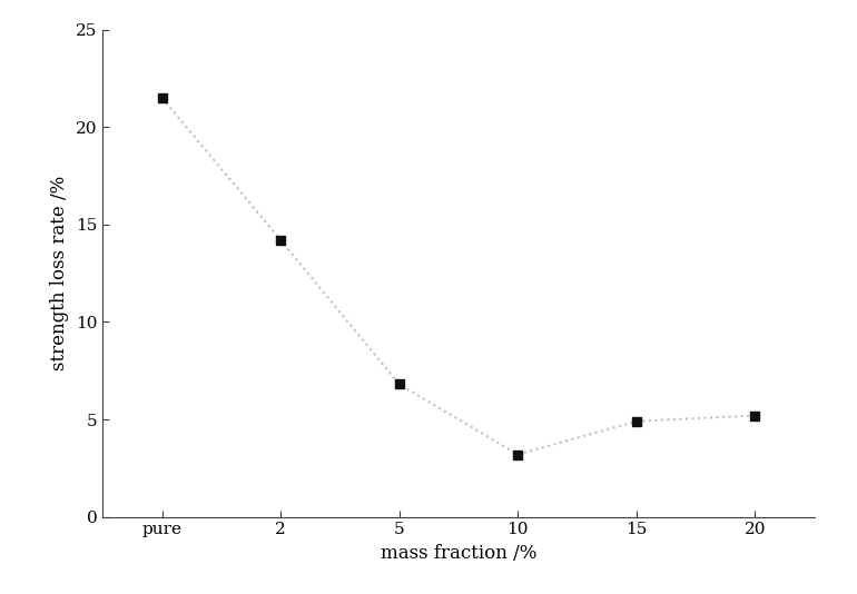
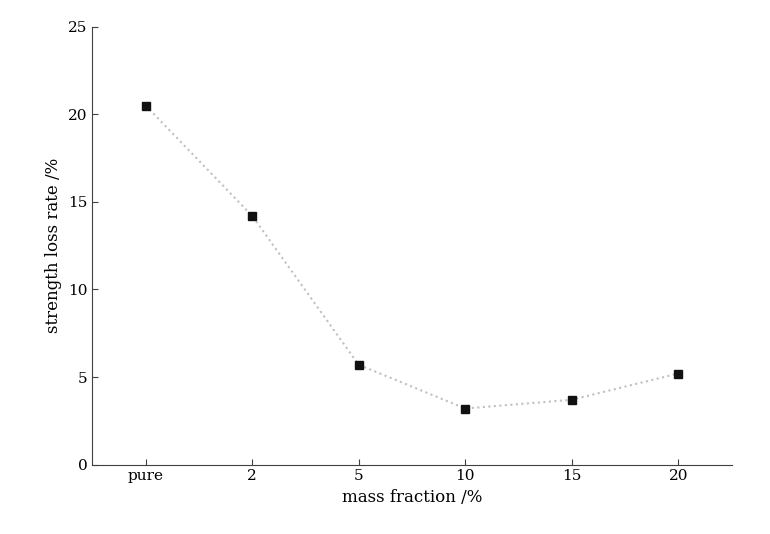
pure: 21.5 -> 20.5
5: 6.8 -> 5.7
15: 4.9 -> 3.7
